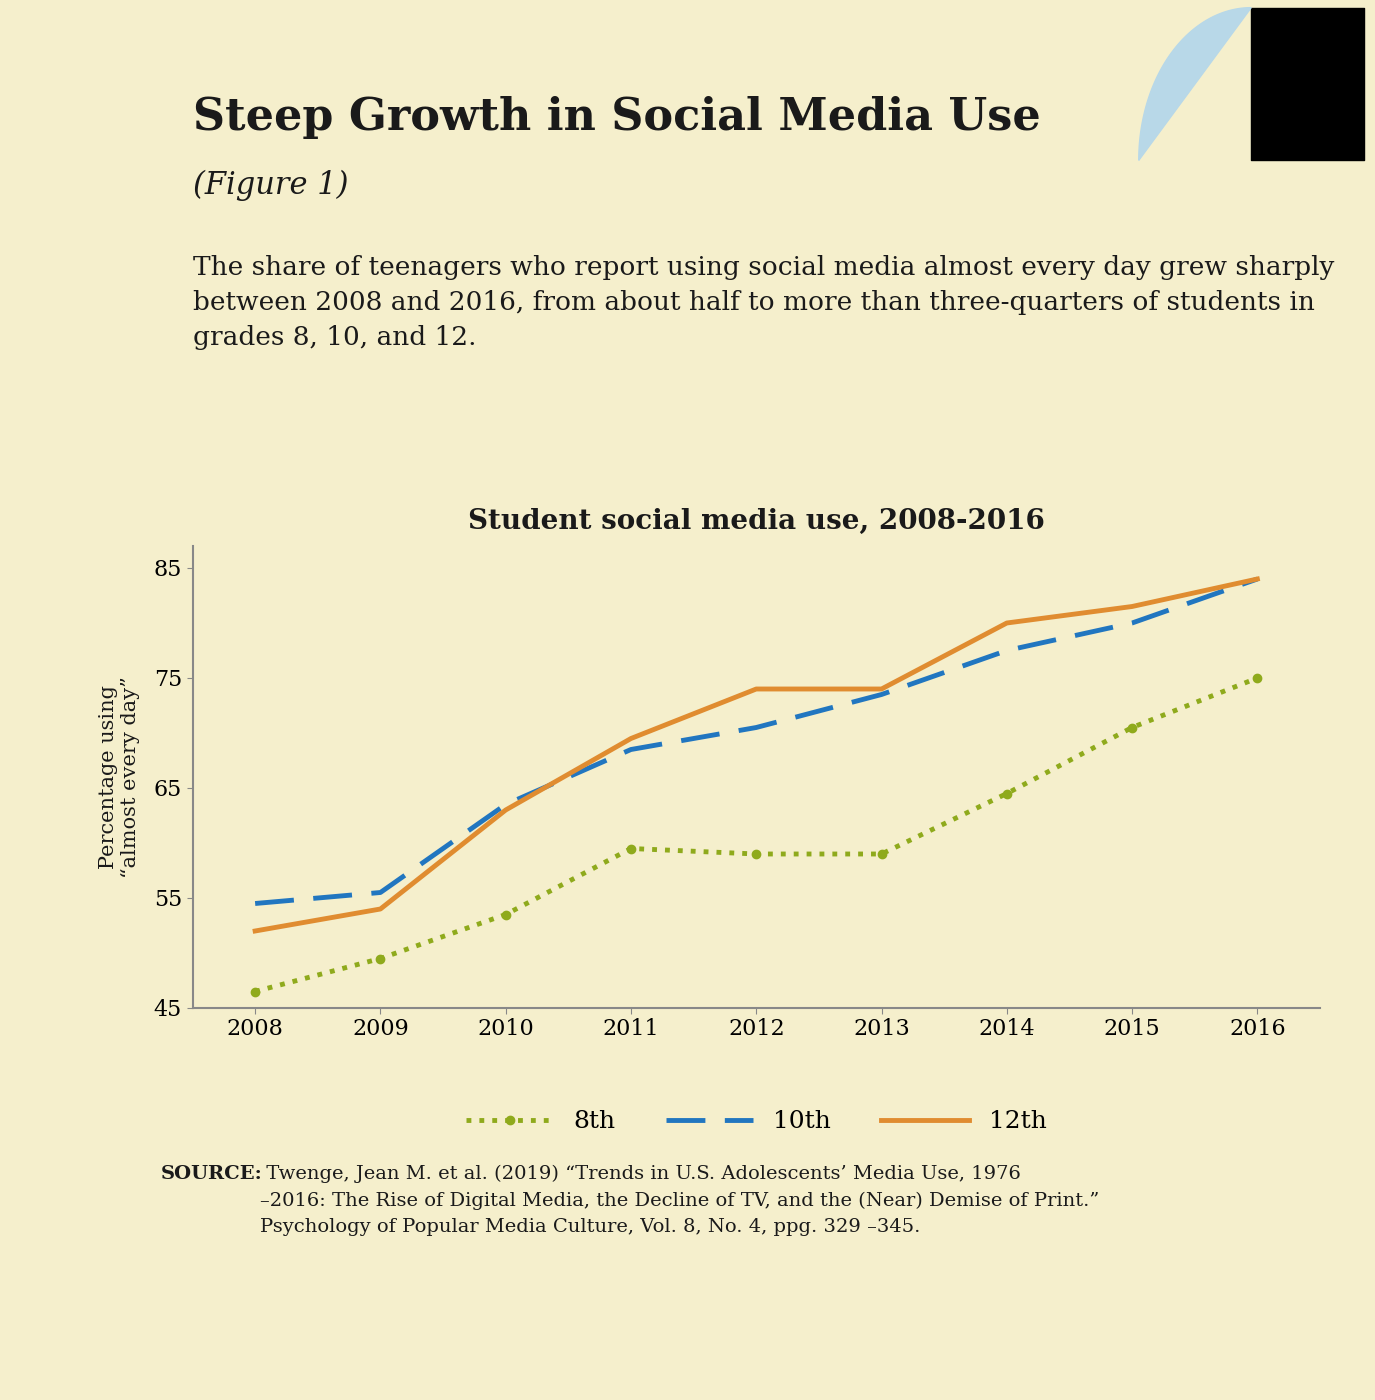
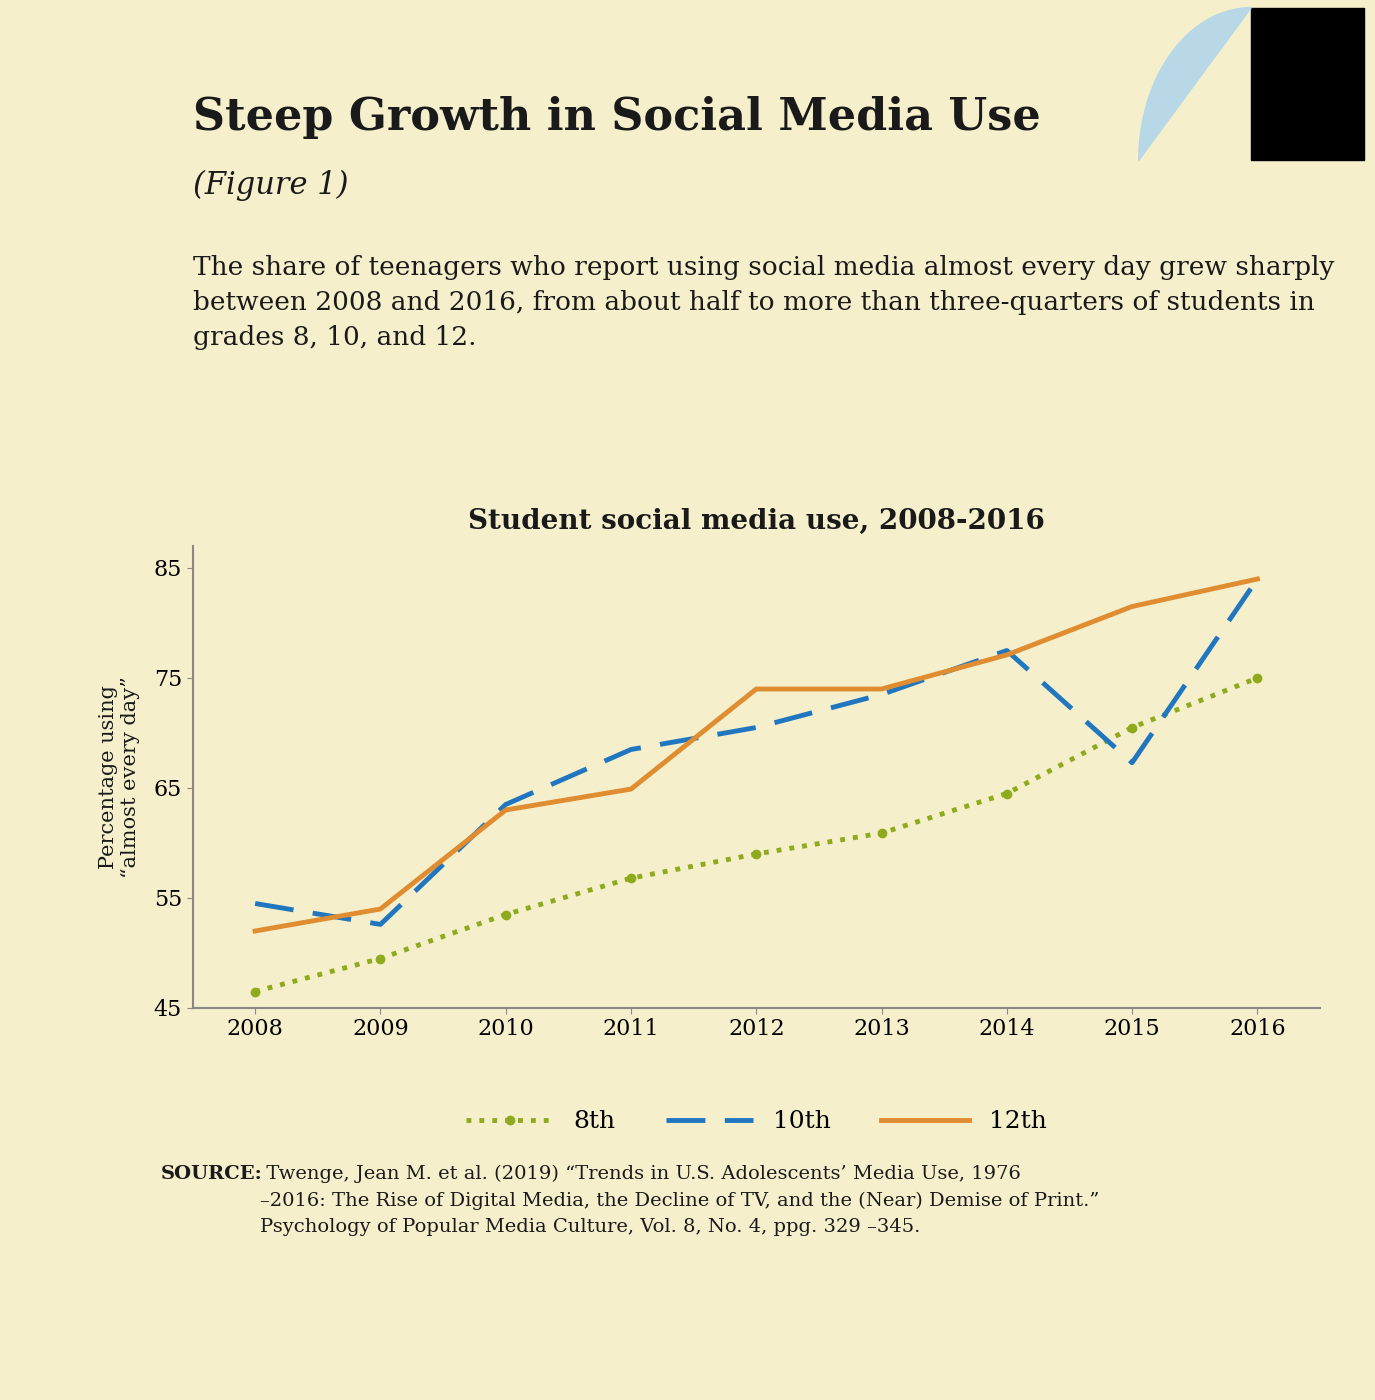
10th/2009: 55.5 -> 52.6
8th/2011: 59.5 -> 56.8
12th/2011: 69.5 -> 64.9
8th/2013: 59.0 -> 60.9
12th/2014: 80.0 -> 77.1
10th/2015: 80.0 -> 67.3
